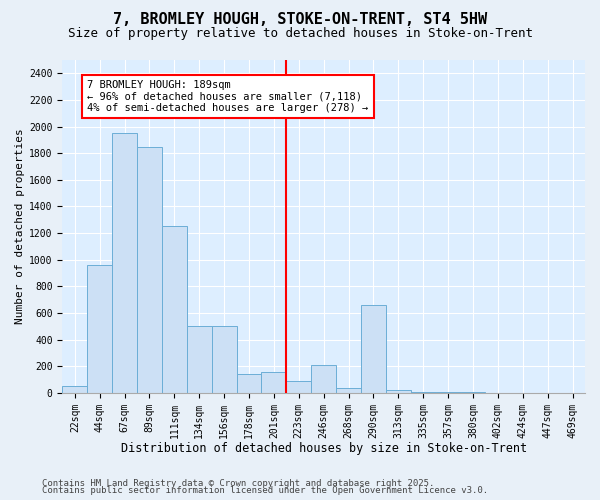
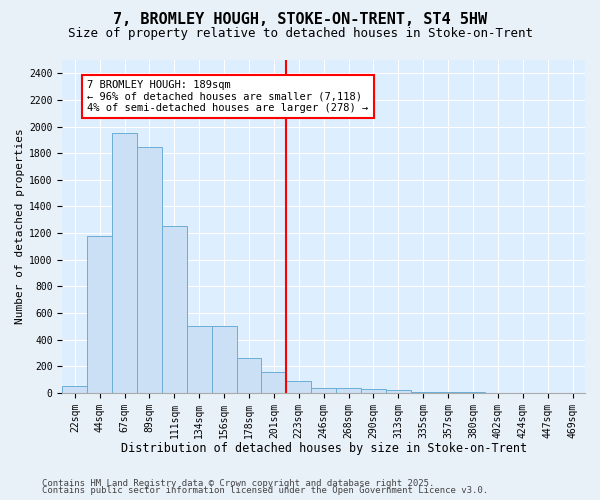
44sqm: 960 -> 1180
178sqm: 140 -> 260
246sqm: 210 -> 40
290sqm: 660 -> 30
